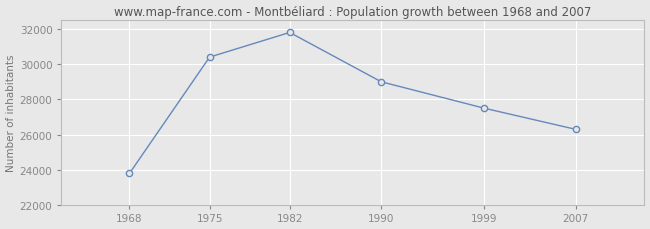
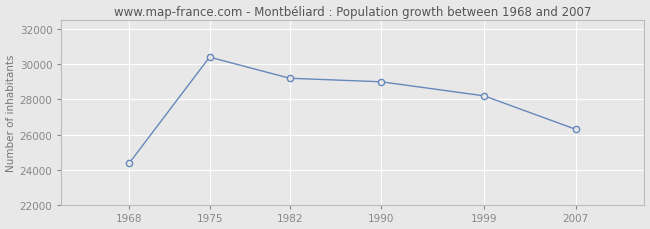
1968: 23800 -> 24400
1982: 31800 -> 29200
1999: 27500 -> 28200
